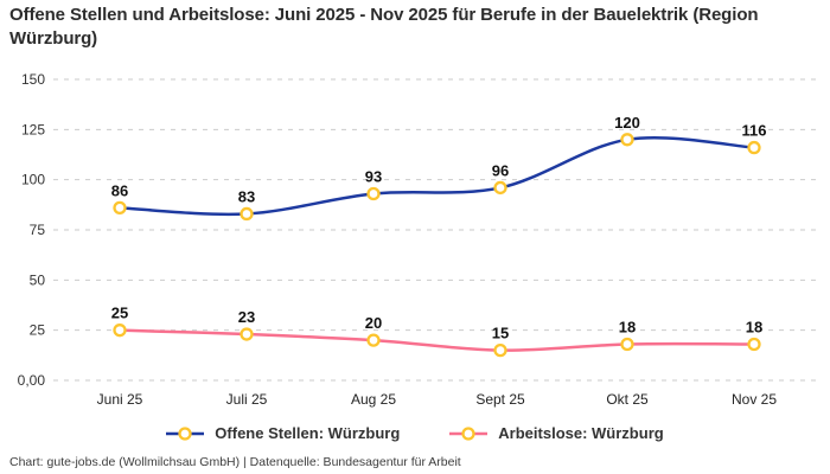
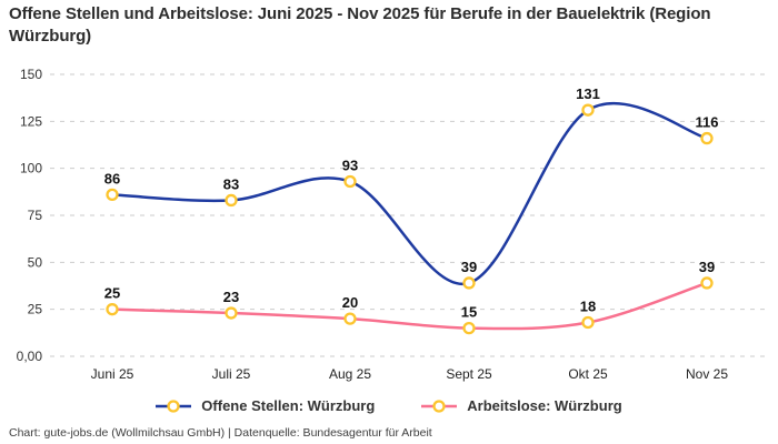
Offene Stellen: Würzburg/Sept 25: 96 -> 39
Offene Stellen: Würzburg/Okt 25: 120 -> 131
Arbeitslose: Würzburg/Nov 25: 18 -> 39
